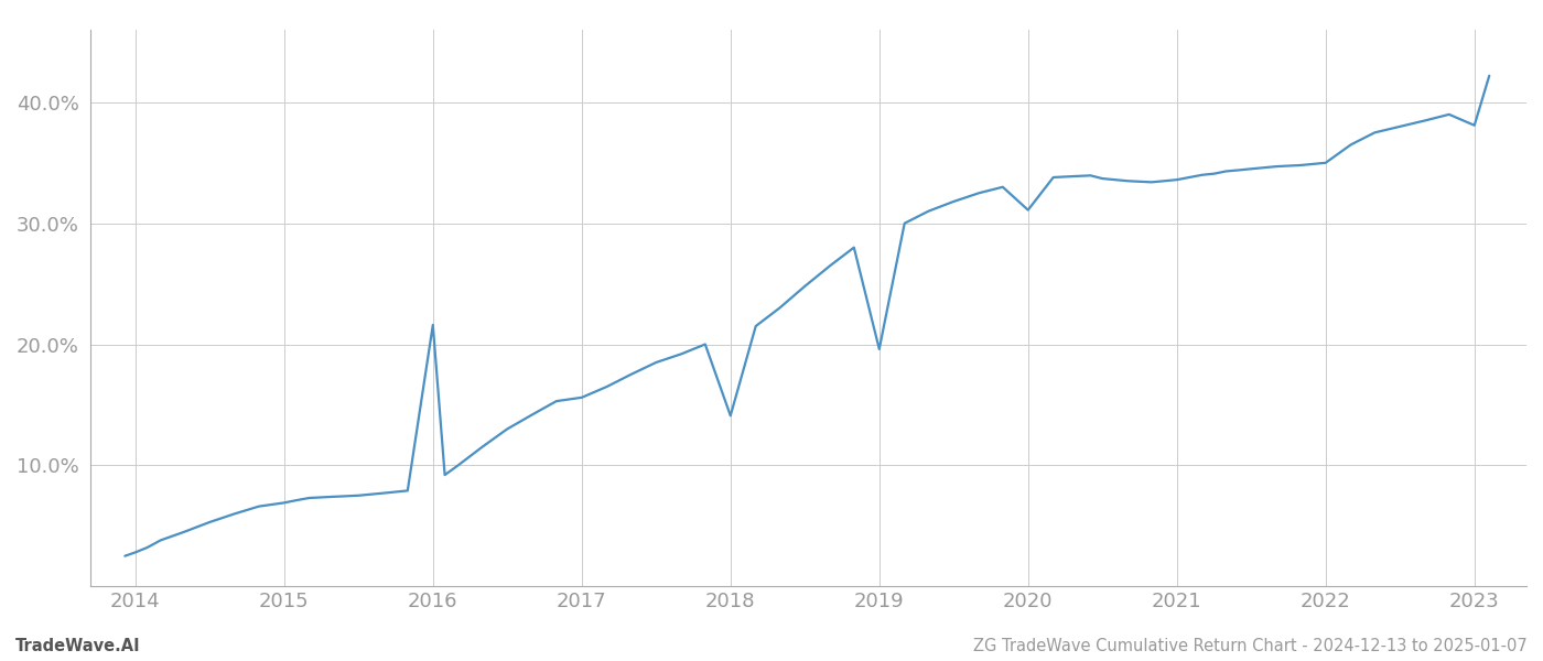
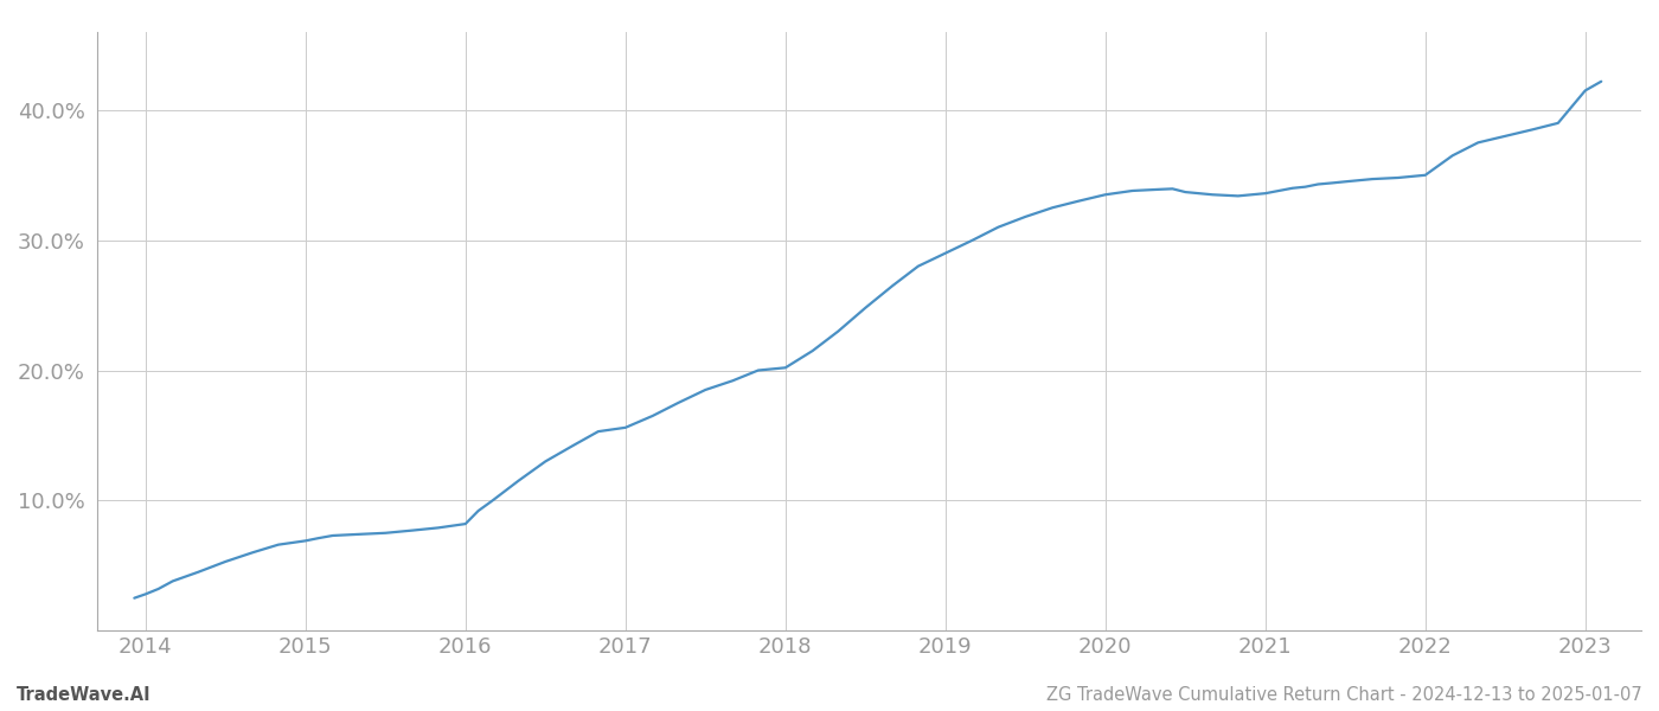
2016: 21.6% -> 8.2%
2018: 14.1% -> 20.2%
2019: 19.6% -> 29.0%
2020: 31.1% -> 33.5%
2023: 38.1% -> 41.5%
